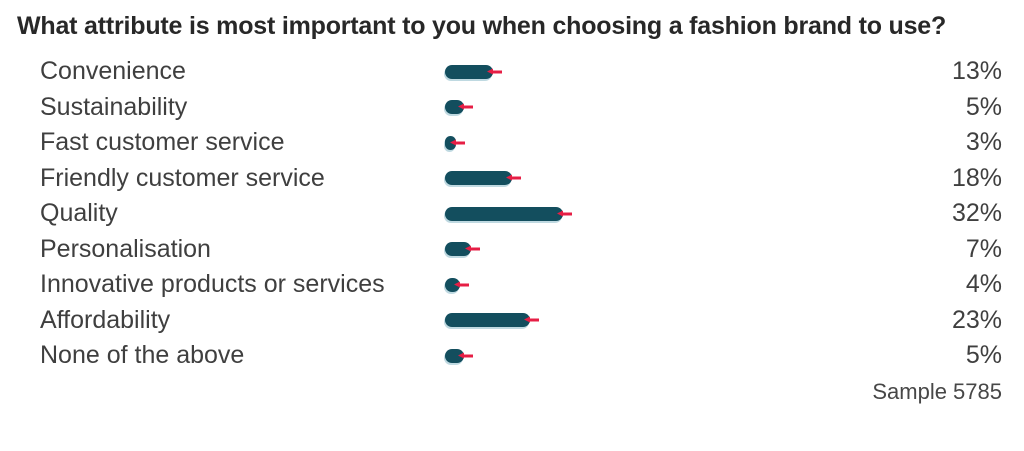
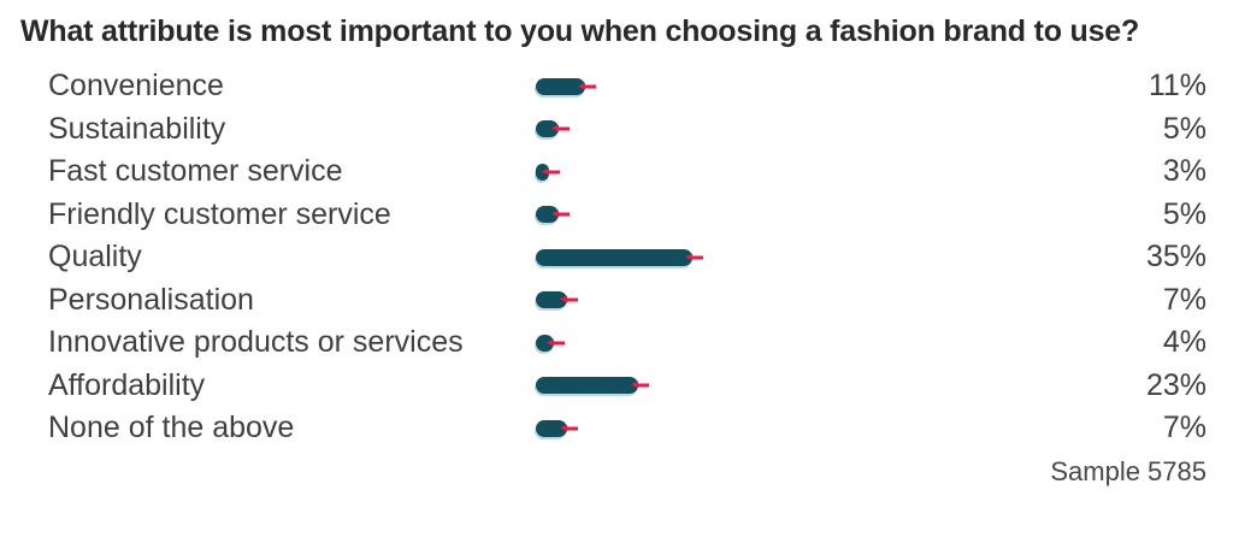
Convenience: 13% -> 11%
Friendly customer service: 18% -> 5%
Quality: 32% -> 35%
None of the above: 5% -> 7%
